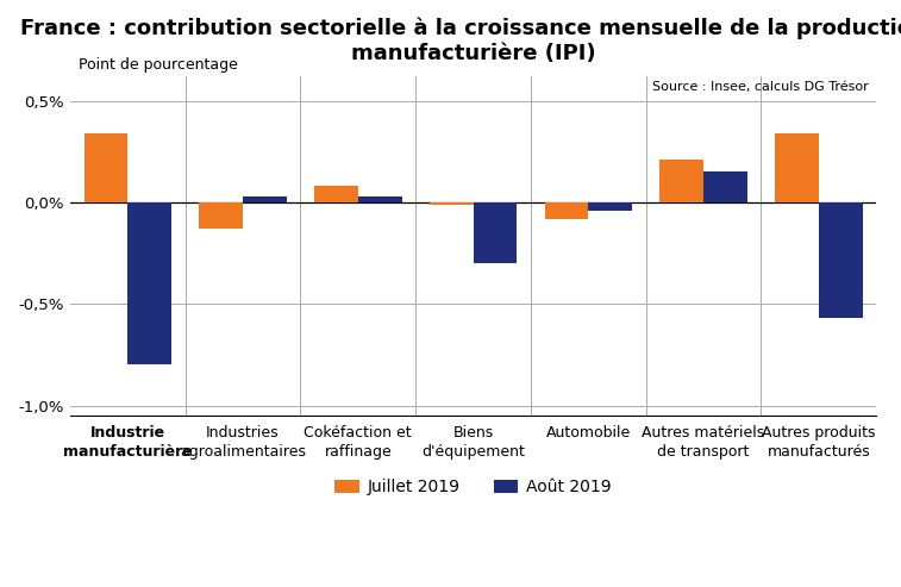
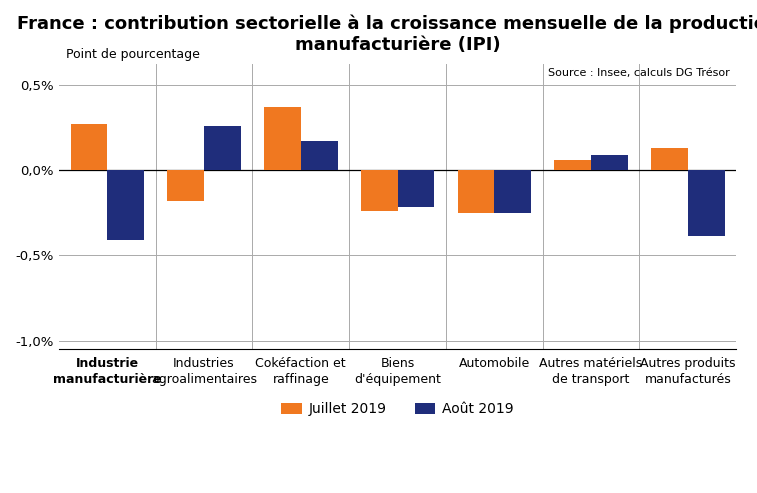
Juillet 2019/Industrie manufacturière: 0,34% -> 0,27%
Août 2019/Industrie manufacturière: -0,80% -> -0,41%
Juillet 2019/Industries agroalimentaires: -0,13% -> -0,18%
Août 2019/Industries agroalimentaires: 0,03% -> 0,26%
Juillet 2019/Cokéfaction et raffinage: 0,08% -> 0,37%
Août 2019/Cokéfaction et raffinage: 0,03% -> 0,17%
Juillet 2019/Biens d'équipement: -0,01% -> -0,24%
Août 2019/Biens d'équipement: -0,30% -> -0,22%
Juillet 2019/Automobile: -0,08% -> -0,25%
Août 2019/Automobile: -0,04% -> -0,25%
Juillet 2019/Autres matériels de transport: 0,21% -> 0,06%
Août 2019/Autres matériels de transport: 0,15% -> 0,09%
Juillet 2019/Autres produits manufacturés: 0,34% -> 0,13%
Août 2019/Autres produits manufacturés: -0,57% -> -0,39%
